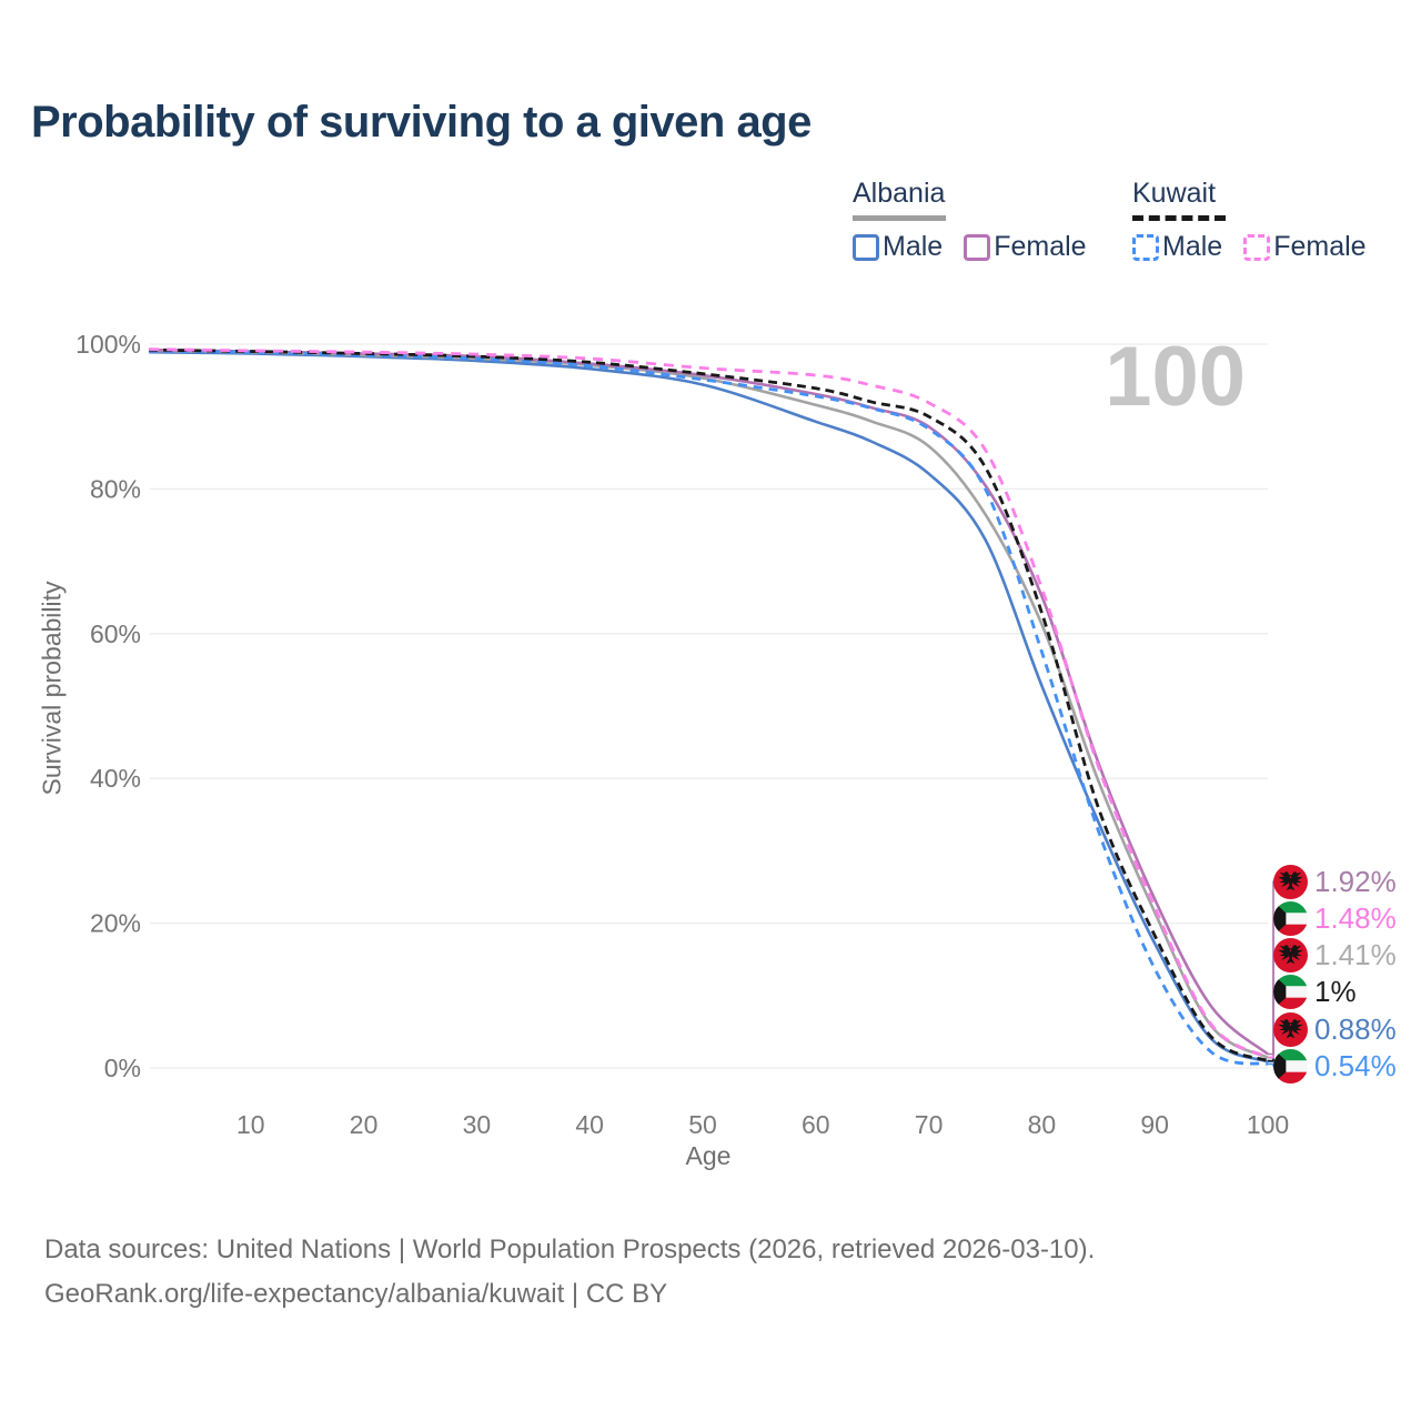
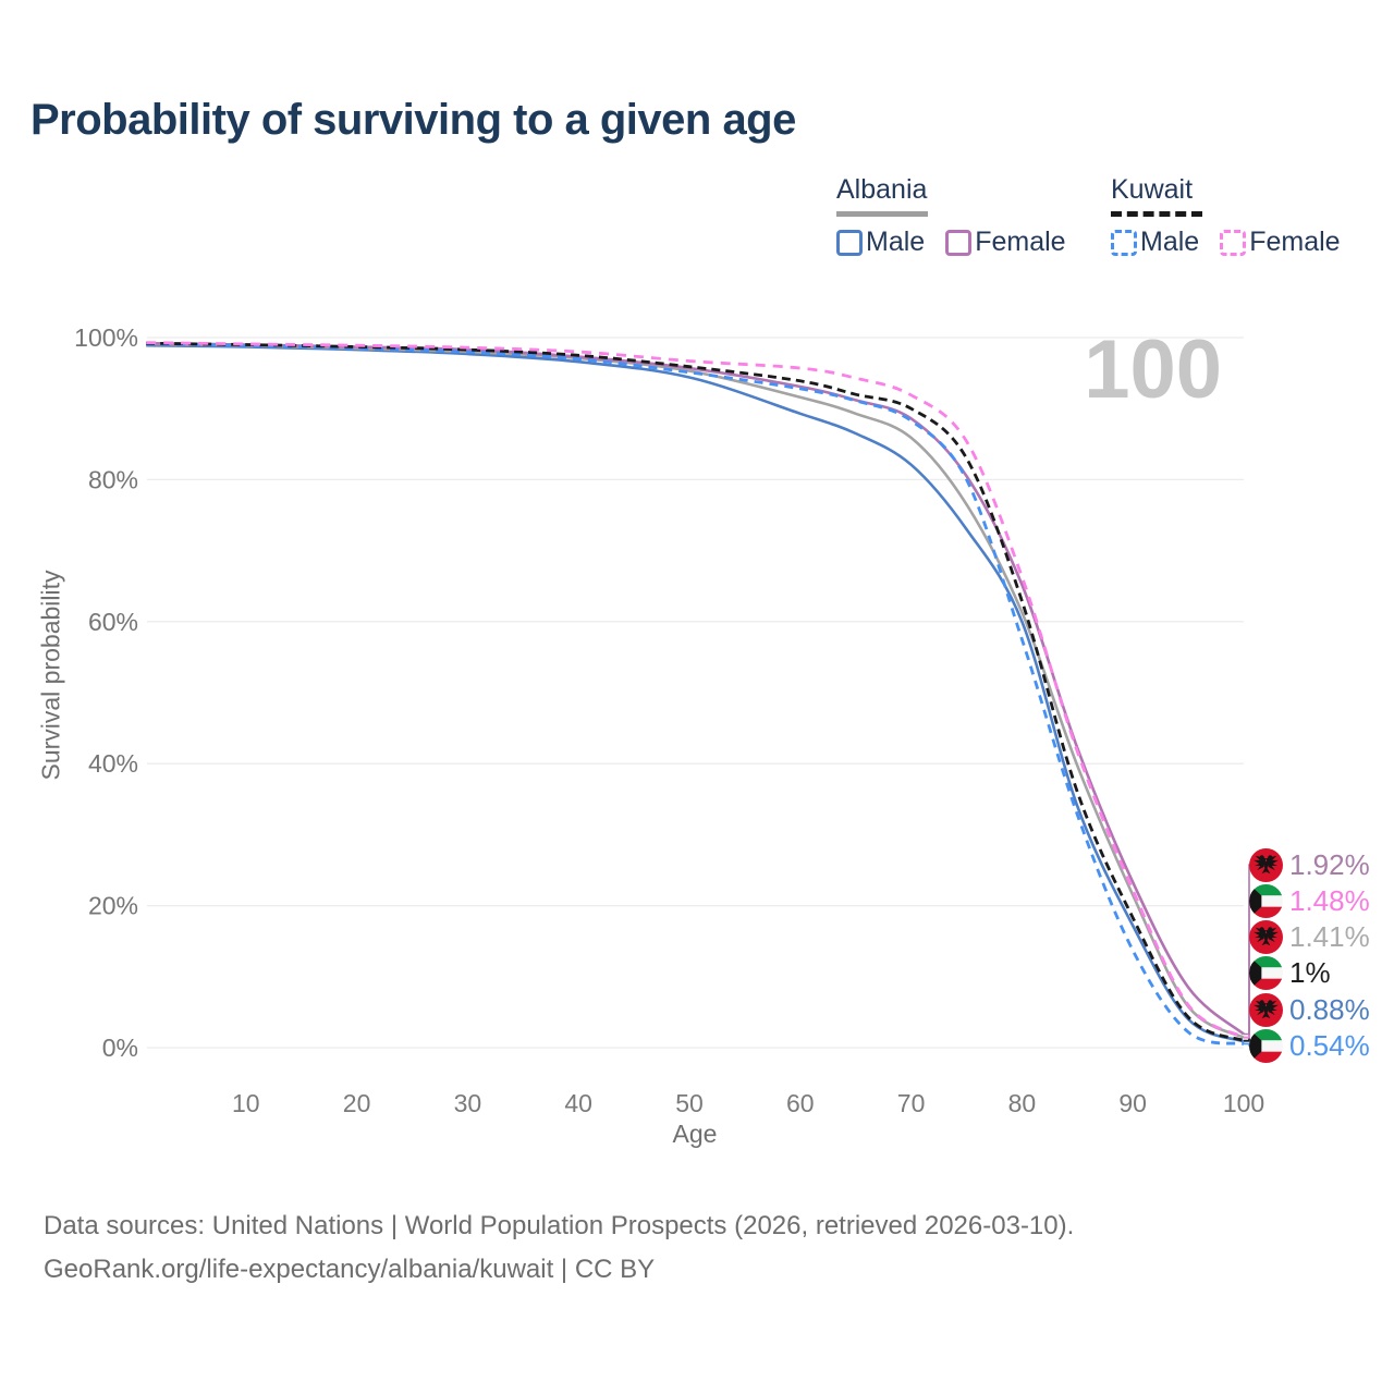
Albania Male/80: 53% -> 60%
